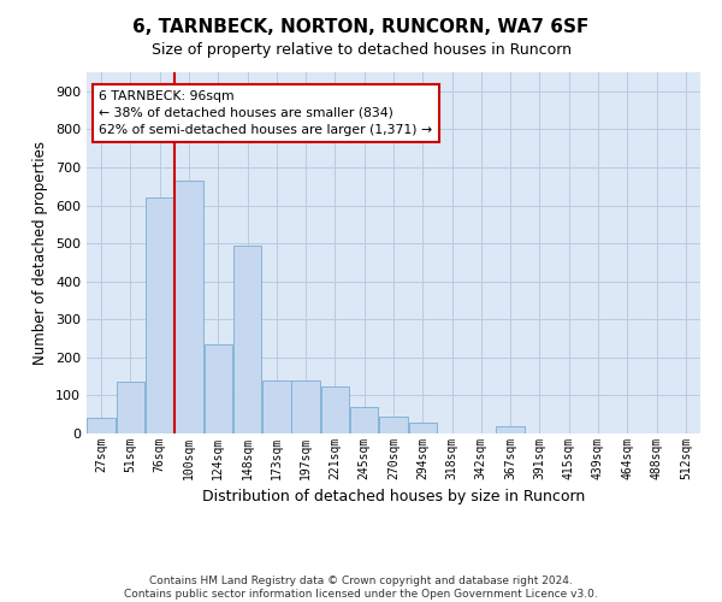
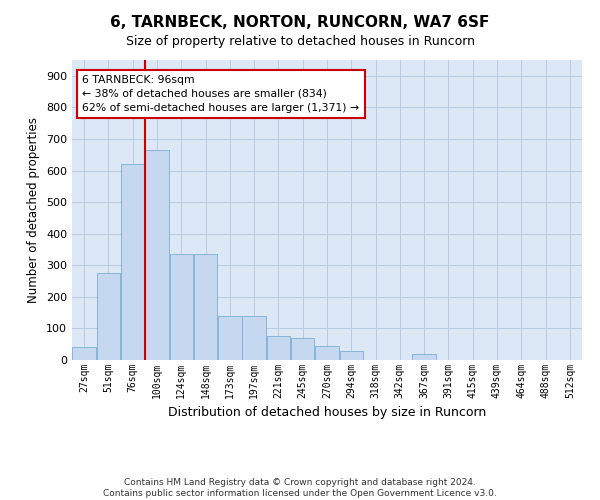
51sqm: 135 -> 275
124sqm: 235 -> 335
148sqm: 495 -> 335
221sqm: 125 -> 75
